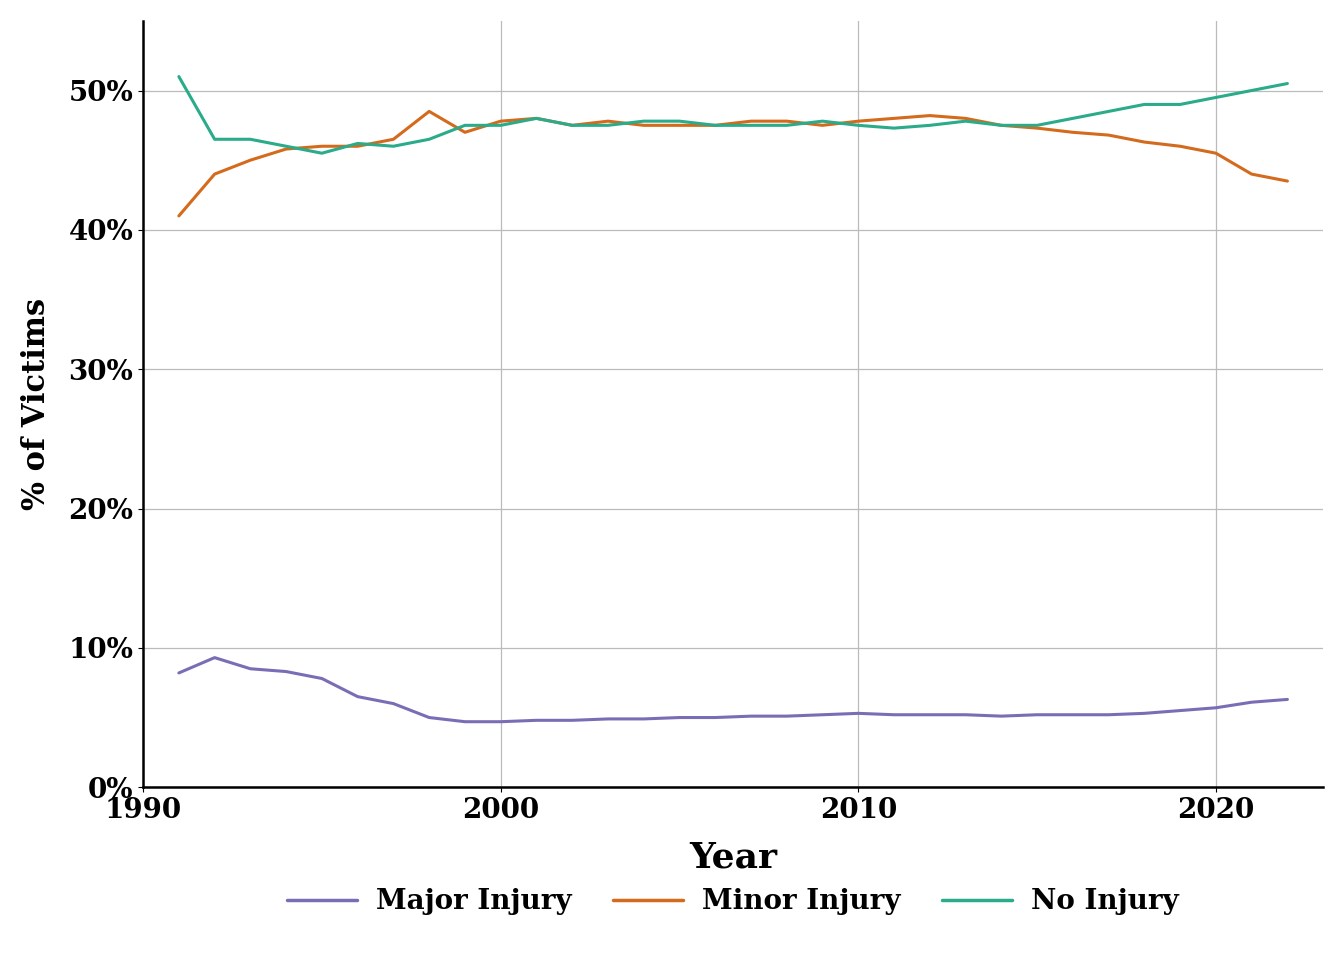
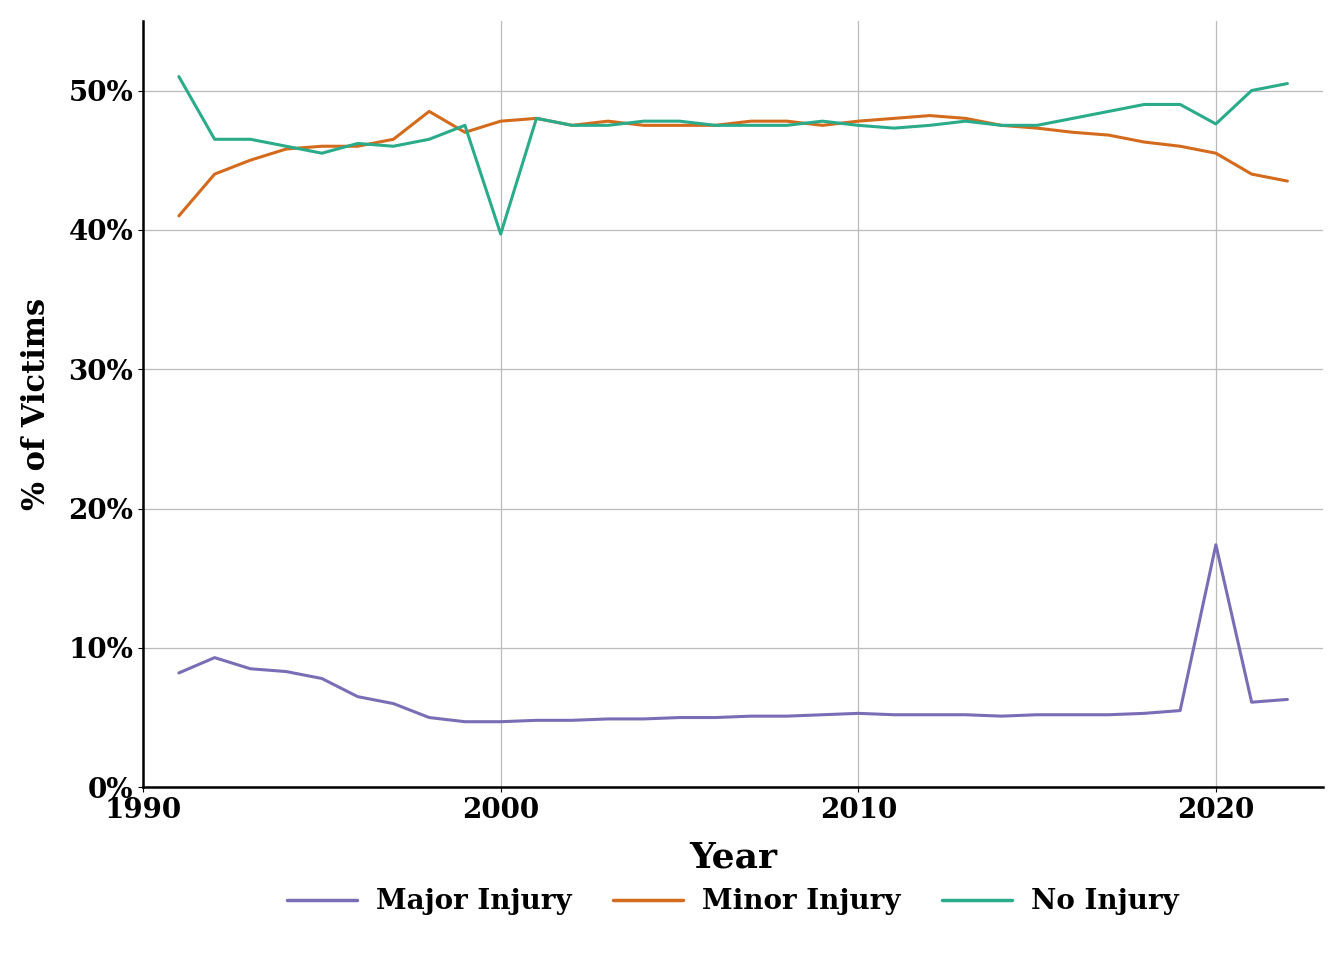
No Injury/2000: 47.5% -> 39.7%
Major Injury/2020: 5.7% -> 17.4%
No Injury/2020: 49.5% -> 47.6%
